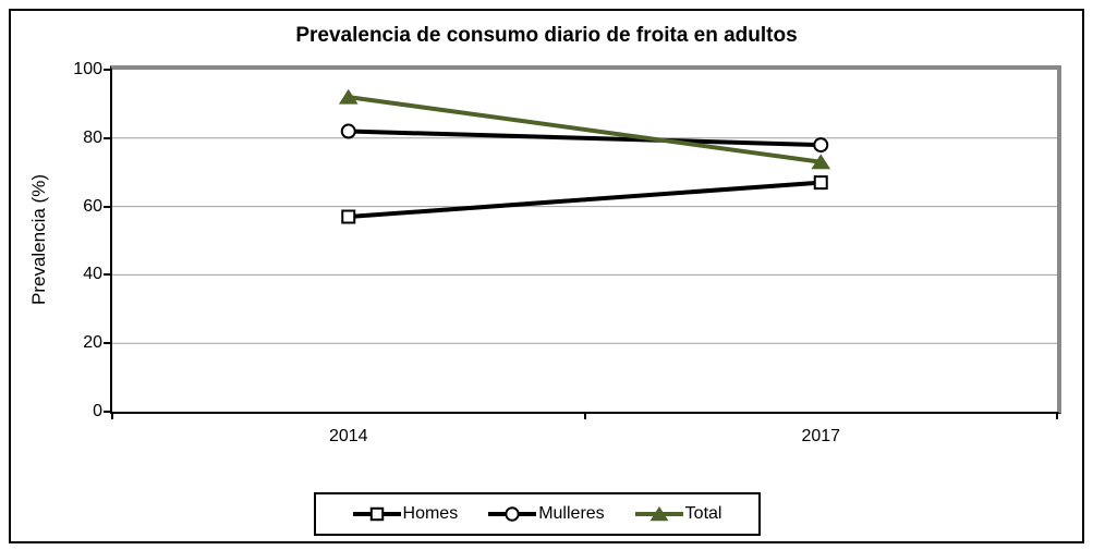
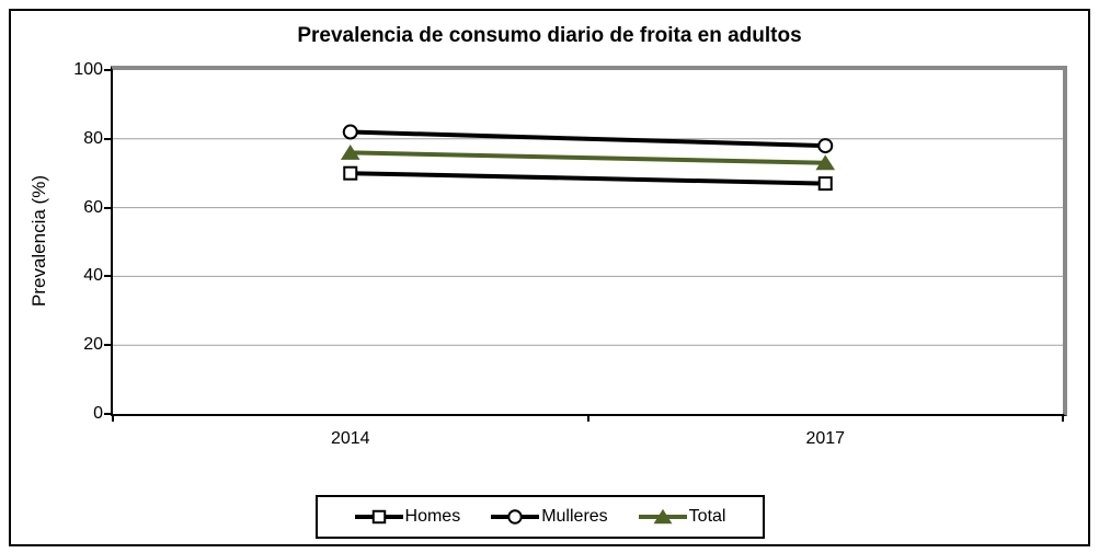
Homes/2014: 57 -> 70
Total/2014: 92 -> 76
